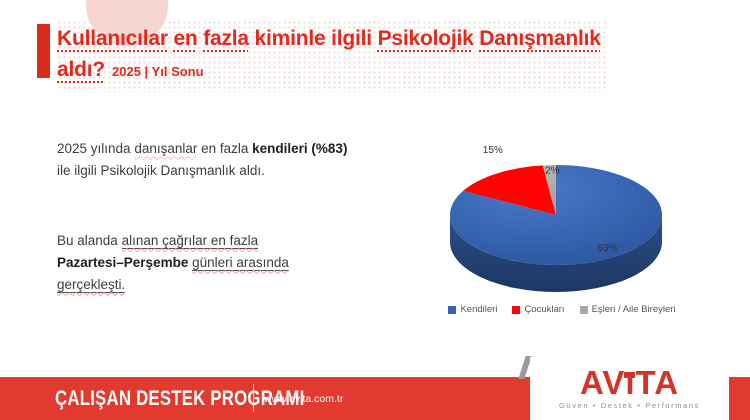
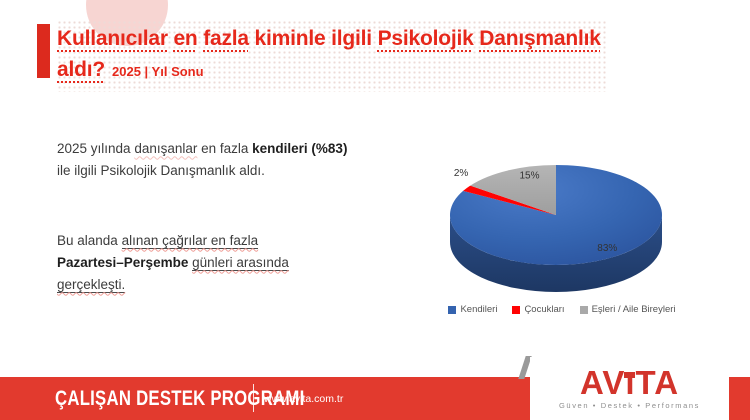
Çocukları: 15% -> 2%
Eşleri / Aile Bireyleri: 2% -> 15%
